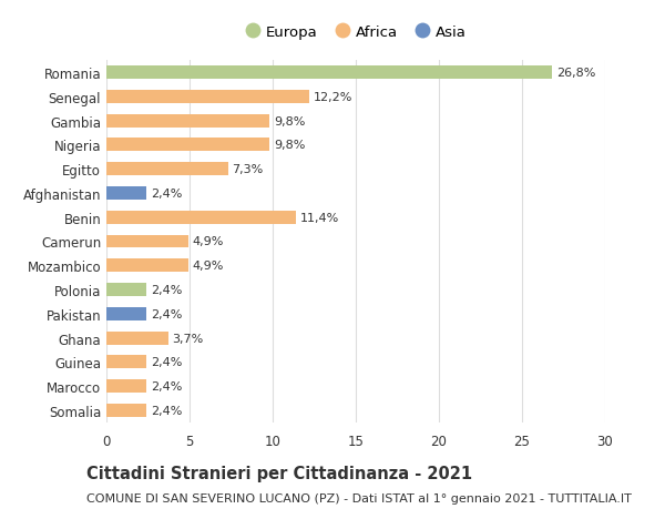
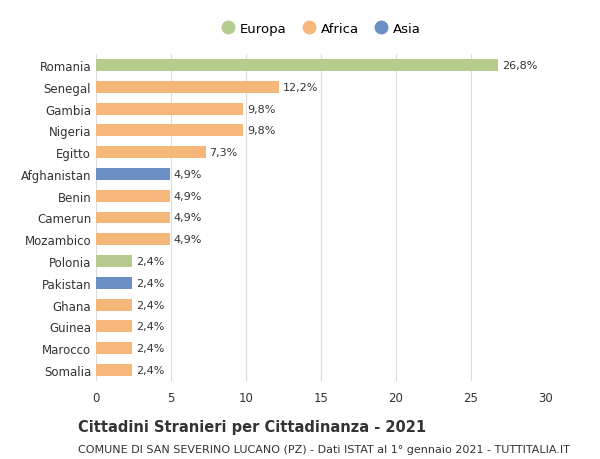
Afghanistan: 2,4% -> 4,9%
Benin: 11,4% -> 4,9%
Ghana: 3,7% -> 2,4%
